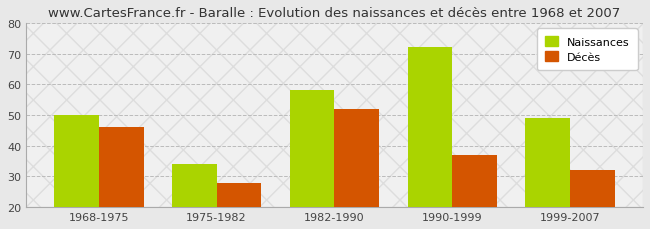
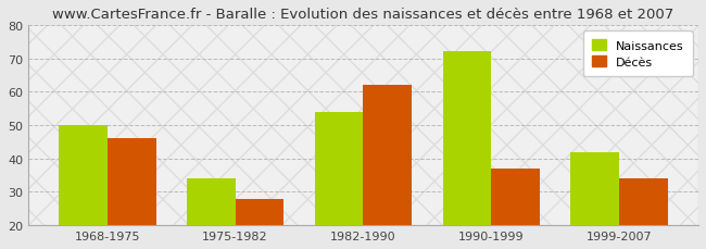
Naissances/1982-1990: 58 -> 54
Décès/1982-1990: 52 -> 62
Naissances/1999-2007: 49 -> 42
Décès/1999-2007: 32 -> 34
